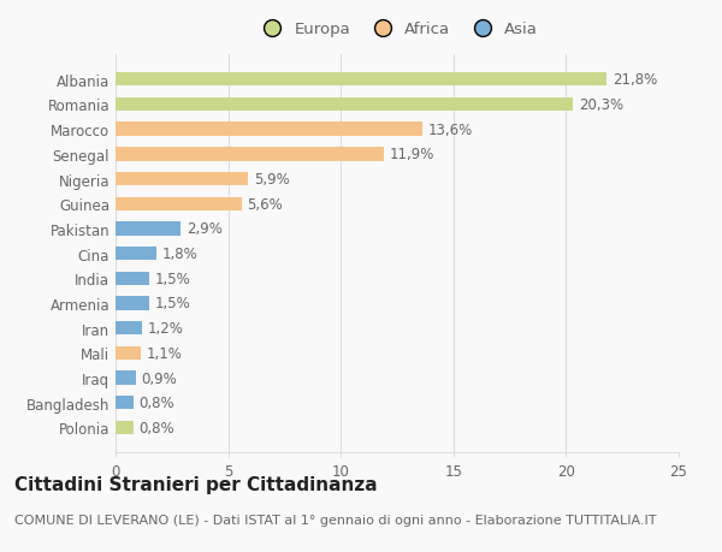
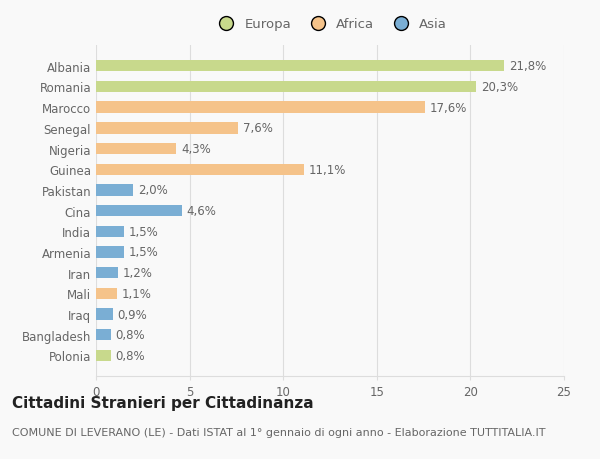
Marocco: 13,6% -> 17,6%
Senegal: 11,9% -> 7,6%
Nigeria: 5,9% -> 4,3%
Guinea: 5,6% -> 11,1%
Pakistan: 2,9% -> 2,0%
Cina: 1,8% -> 4,6%
